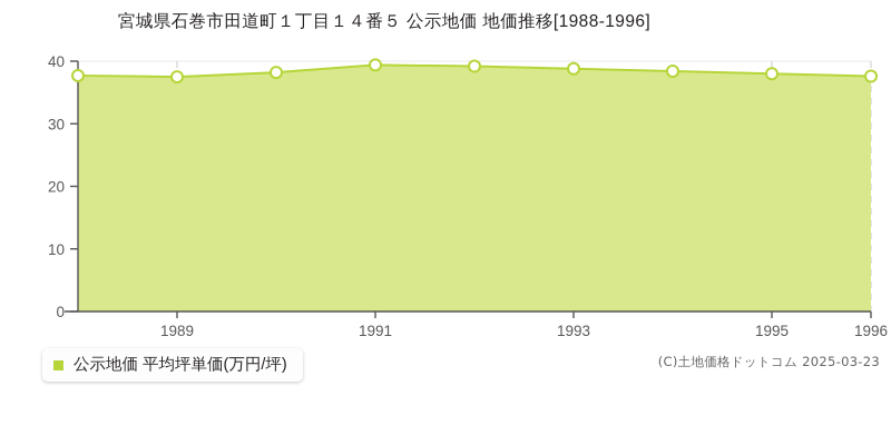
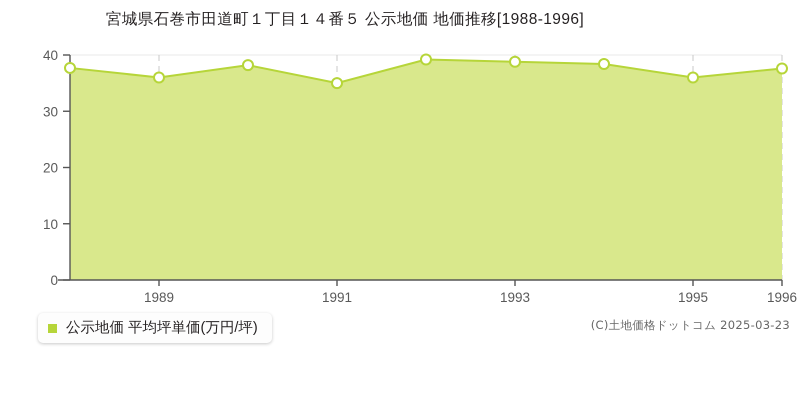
1989: 38 -> 36
1991: 39 -> 35
1995: 38 -> 36
